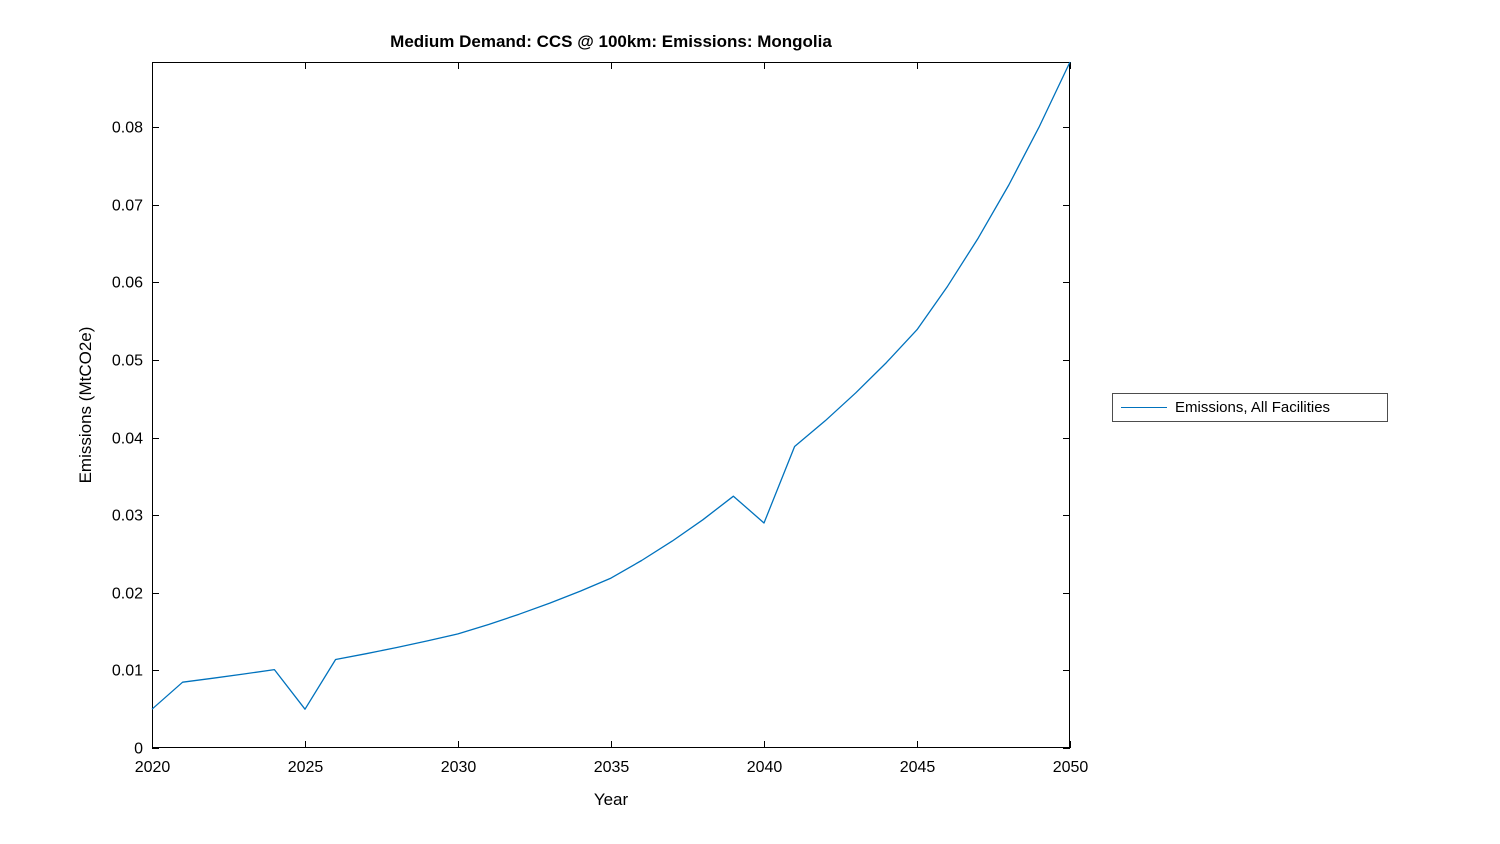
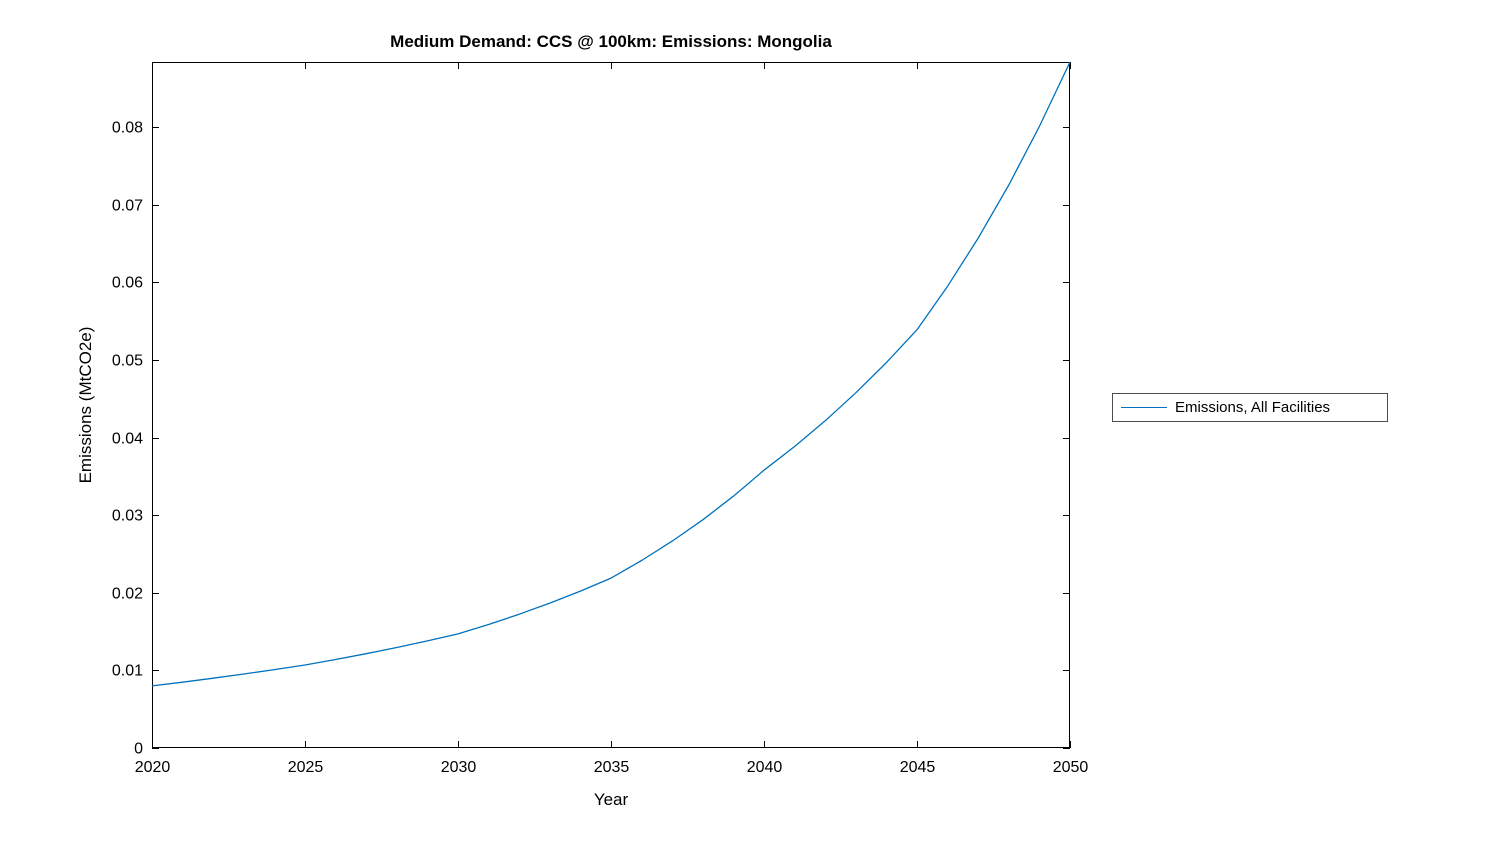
2020: 0.005 -> 0.008
2025: 0.005 -> 0.011
2040: 0.029 -> 0.036
